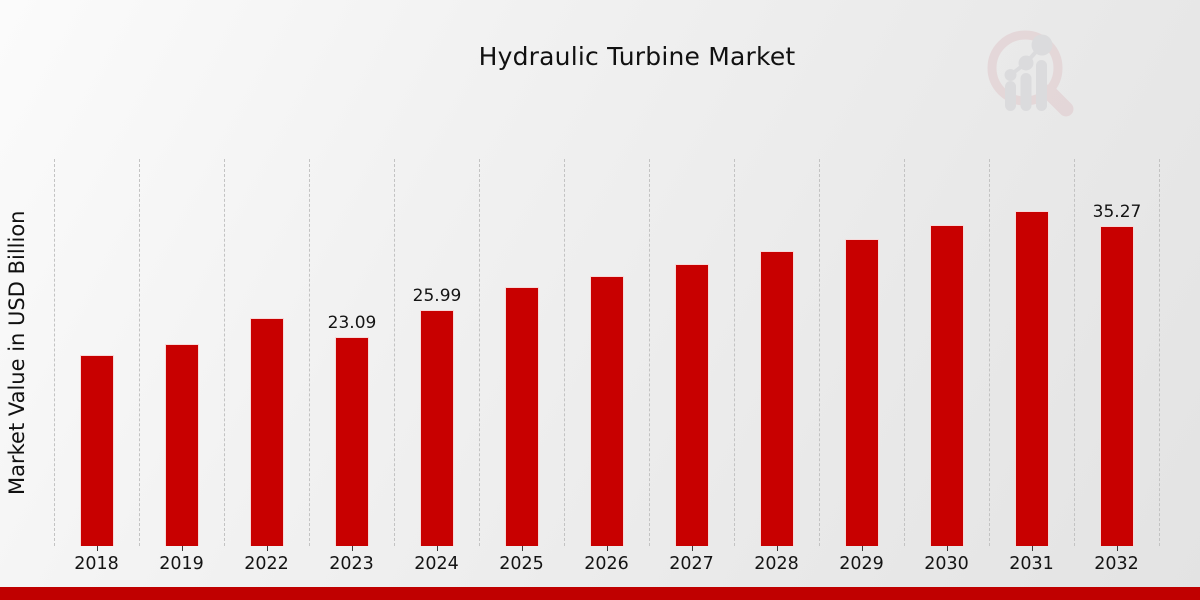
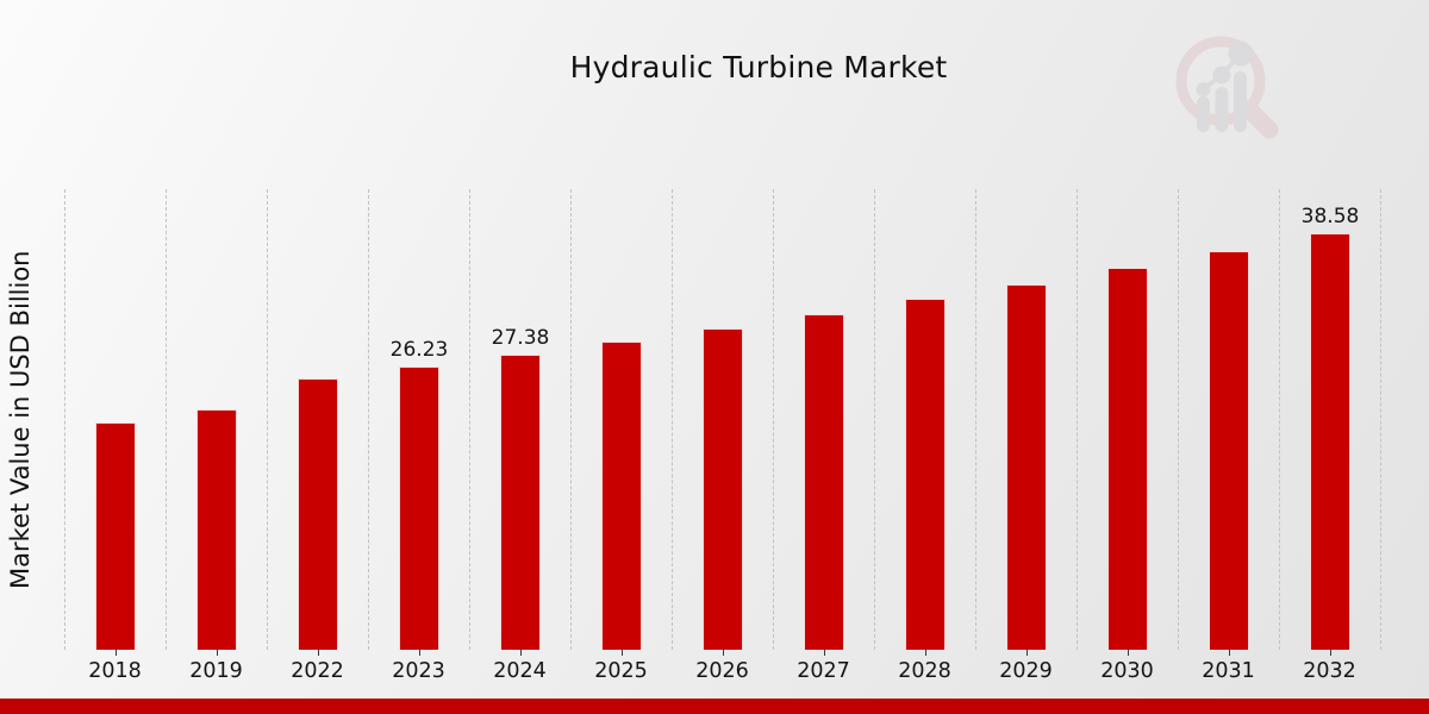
2023: 23.09 -> 26.23
2024: 25.99 -> 27.38
2032: 35.27 -> 38.58
